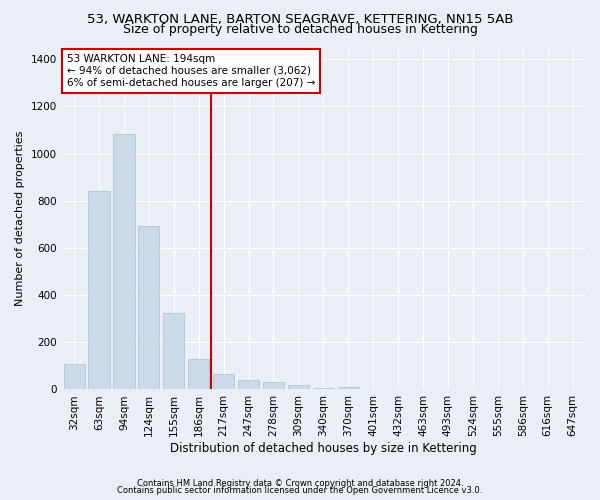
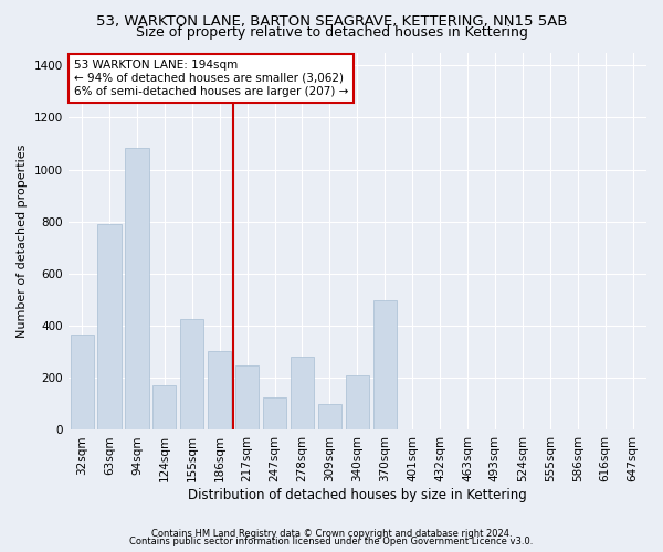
32sqm: 107 -> 365
63sqm: 843 -> 790
124sqm: 693 -> 170
155sqm: 325 -> 425
186sqm: 128 -> 305
217sqm: 65 -> 250
247sqm: 38 -> 125
278sqm: 30 -> 280
309sqm: 18 -> 100
340sqm: 8 -> 210
370sqm: 10 -> 500
